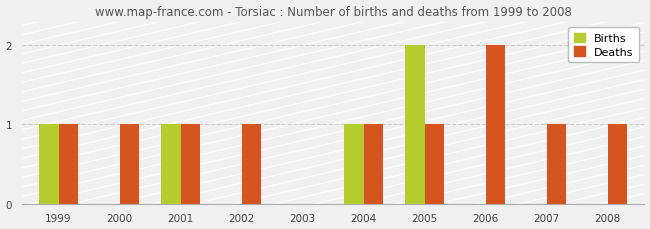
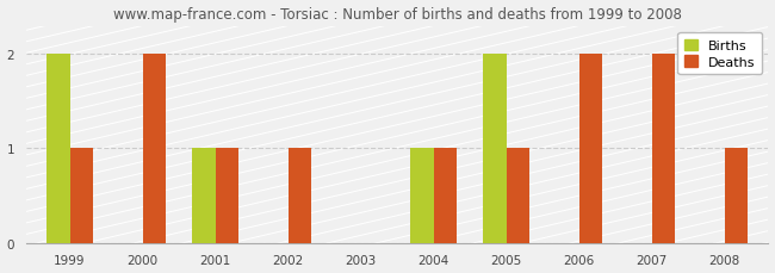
Births/1999: 1 -> 2
Deaths/2000: 1 -> 2
Deaths/2007: 1 -> 2
